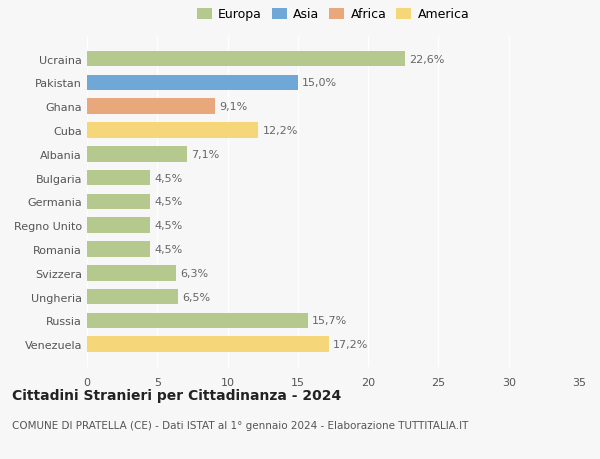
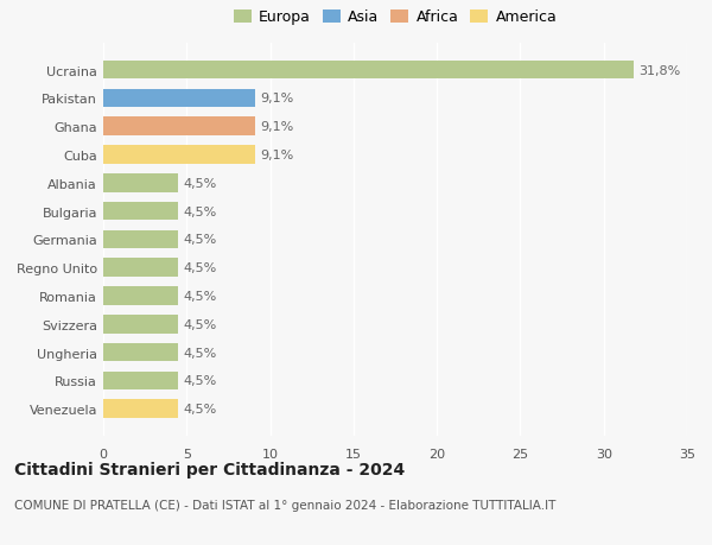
Ucraina: 22,6% -> 31,8%
Pakistan: 15,0% -> 9,1%
Cuba: 12,2% -> 9,1%
Albania: 7,1% -> 4,5%
Svizzera: 6,3% -> 4,5%
Ungheria: 6,5% -> 4,5%
Russia: 15,7% -> 4,5%
Venezuela: 17,2% -> 4,5%
